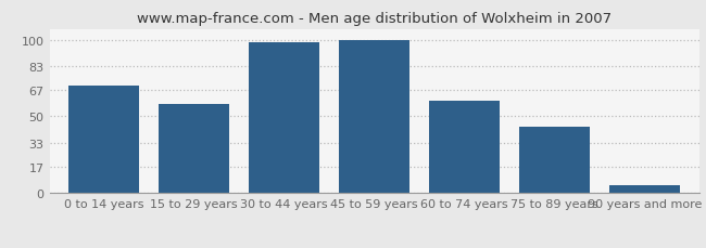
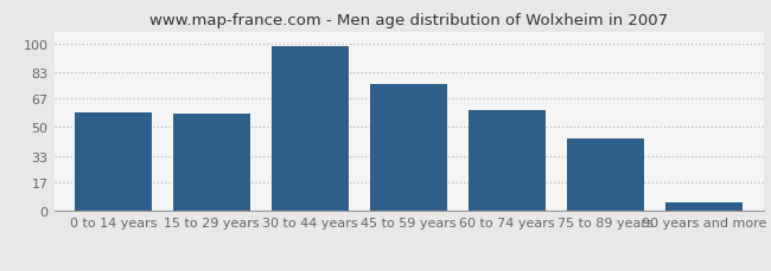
0 to 14 years: 70 -> 59
45 to 59 years: 100 -> 76
